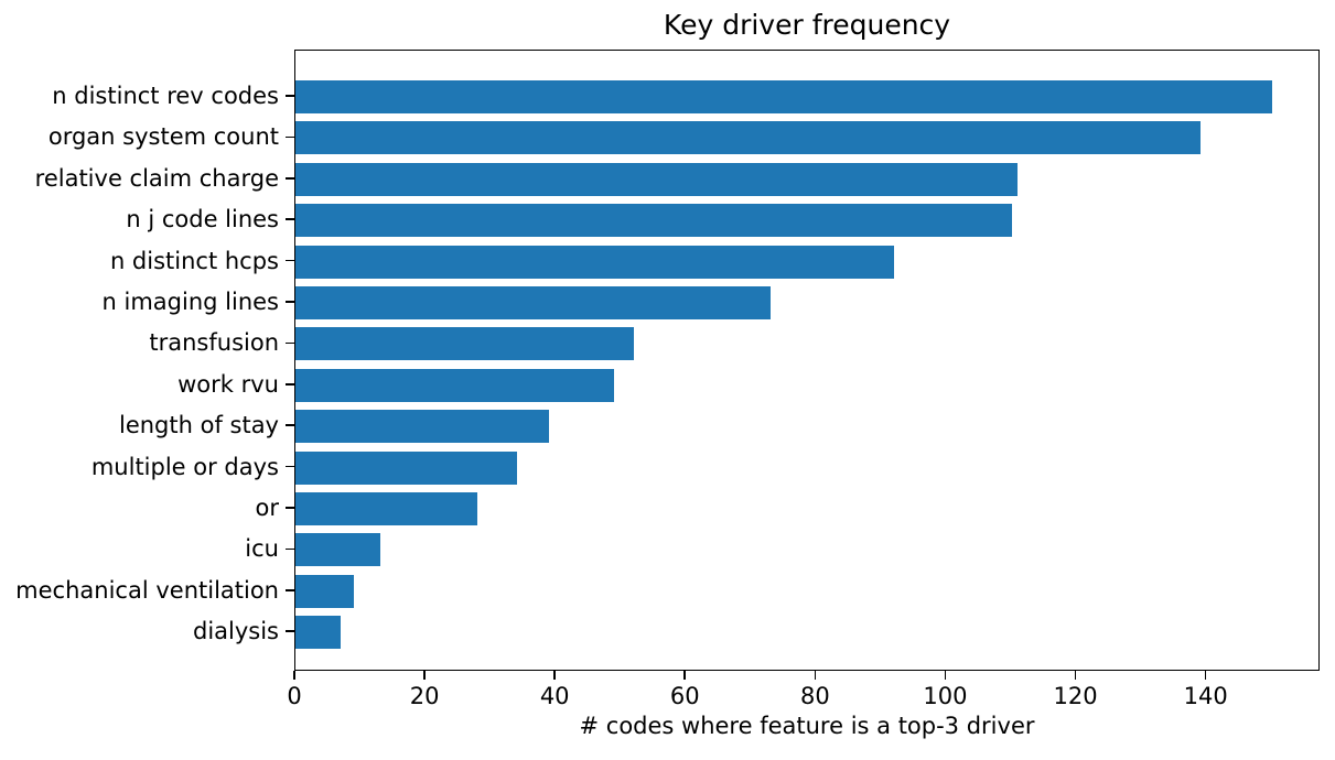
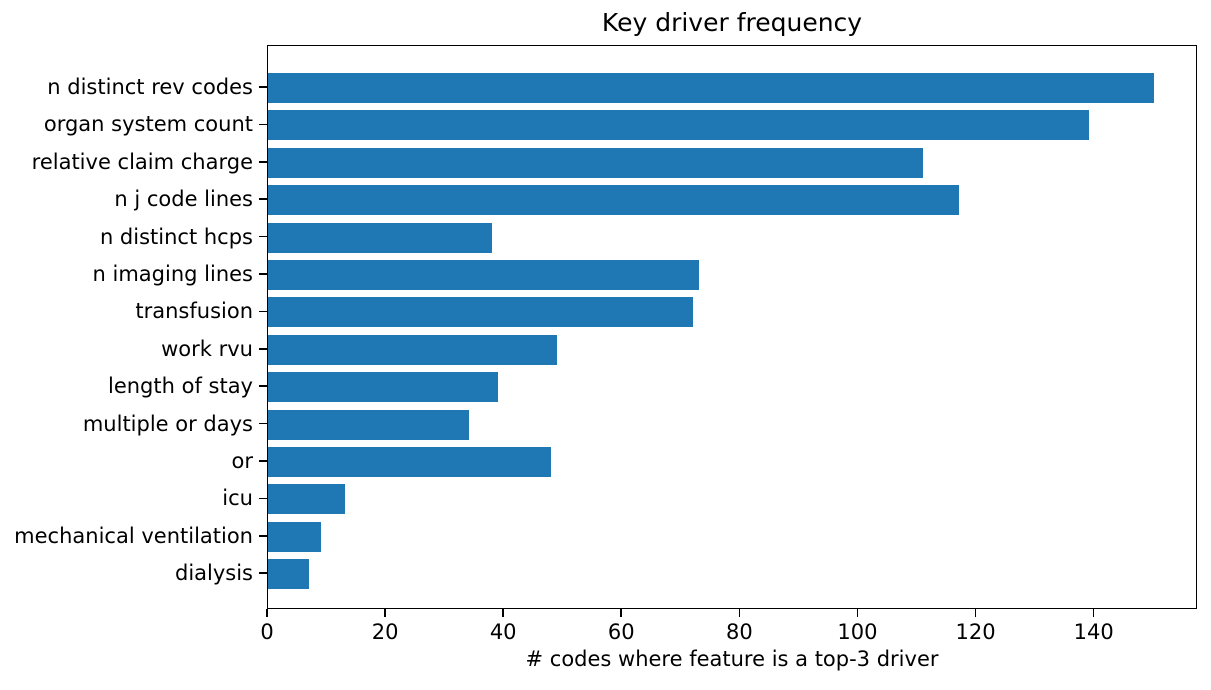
n j code lines: 110 -> 117
n distinct hcps: 92 -> 38
transfusion: 52 -> 72
or: 28 -> 48
